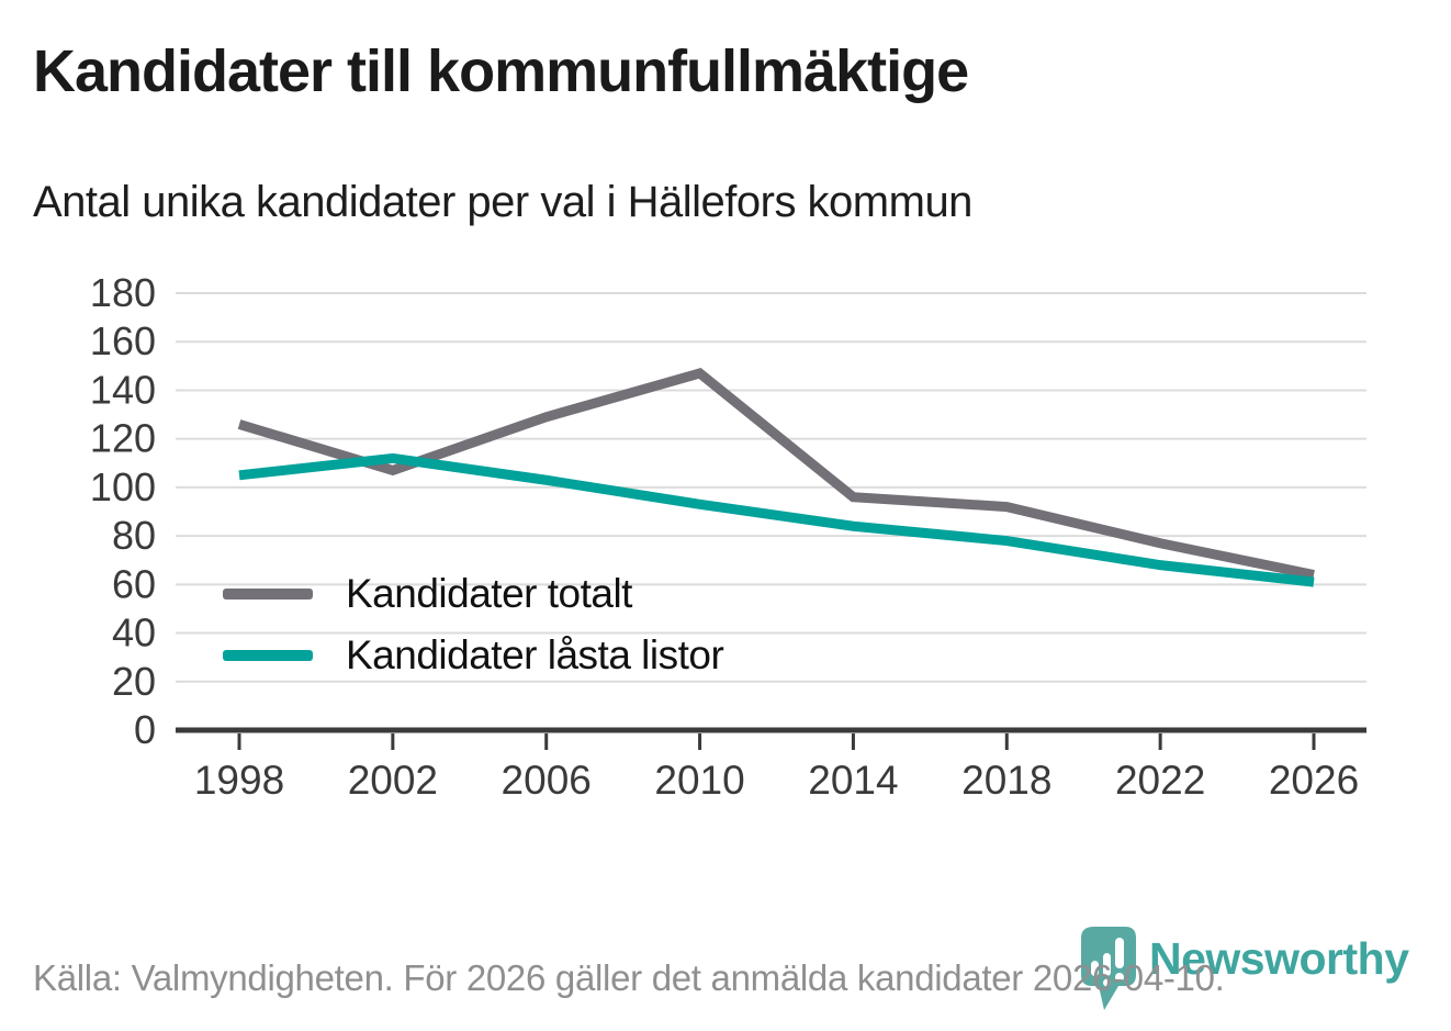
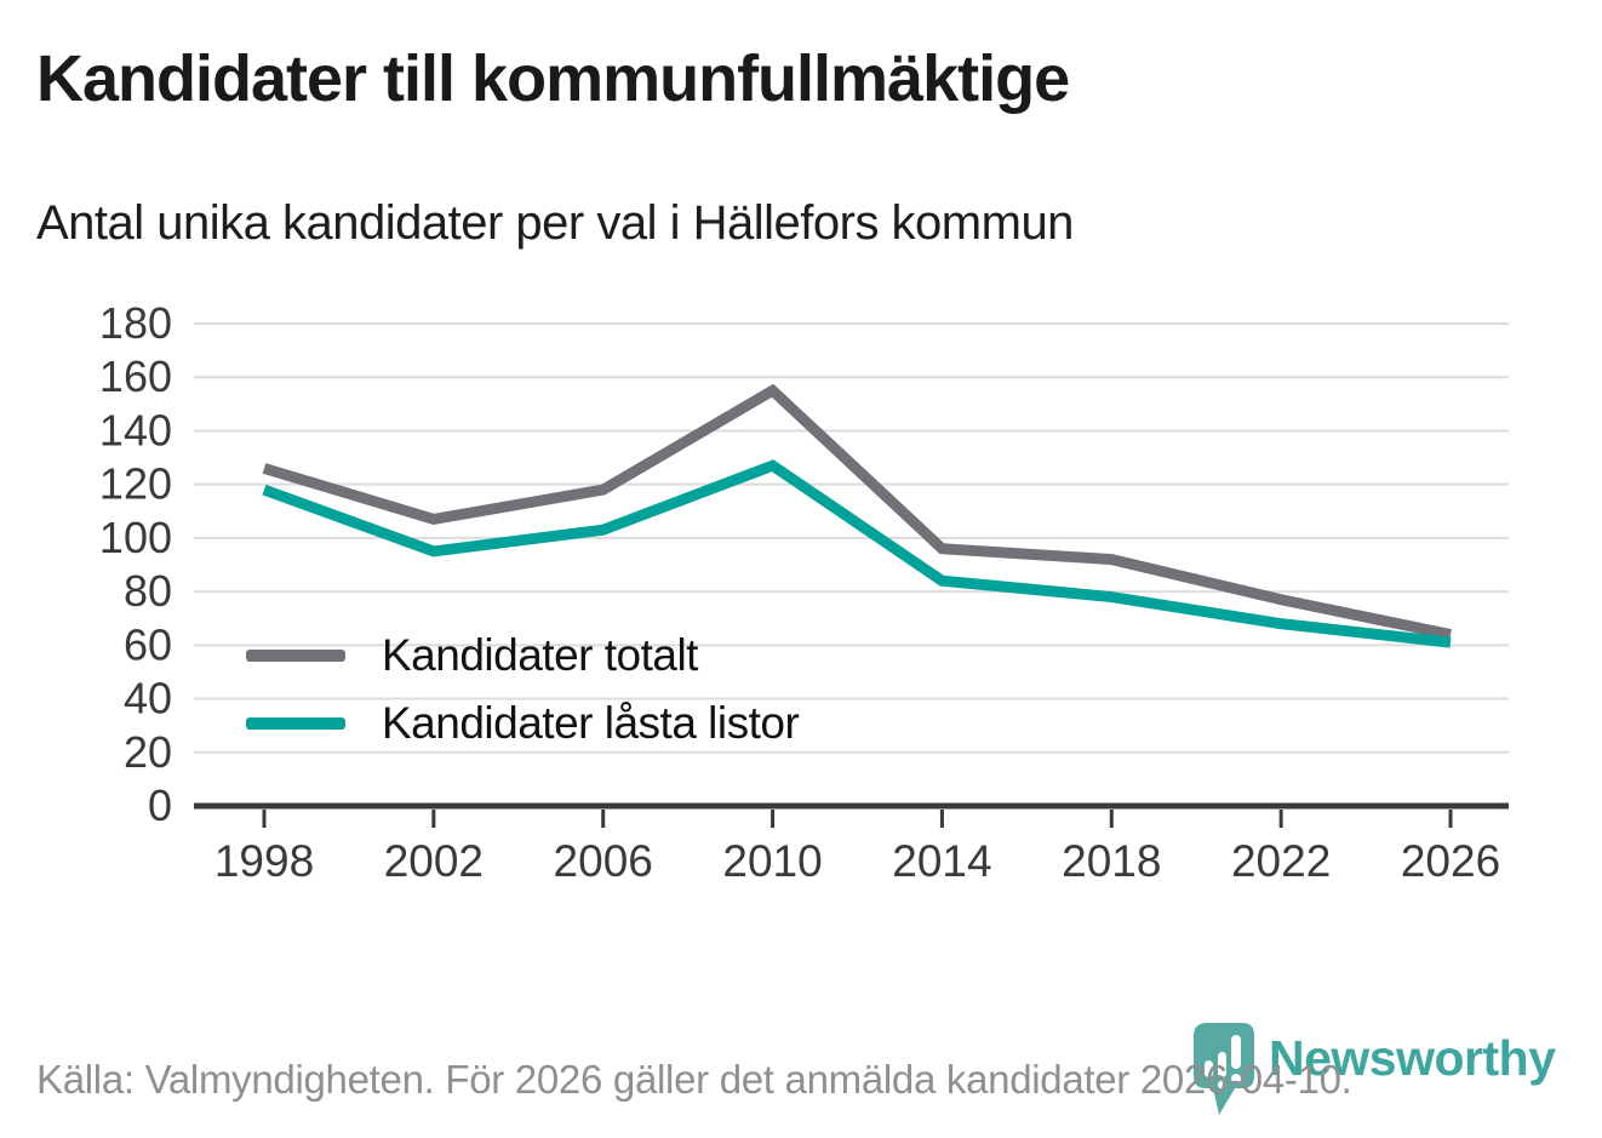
Kandidater låsta listor/1998: 105 -> 118
Kandidater låsta listor/2002: 112 -> 95
Kandidater totalt/2006: 129 -> 118
Kandidater totalt/2010: 147 -> 155
Kandidater låsta listor/2010: 93 -> 127
